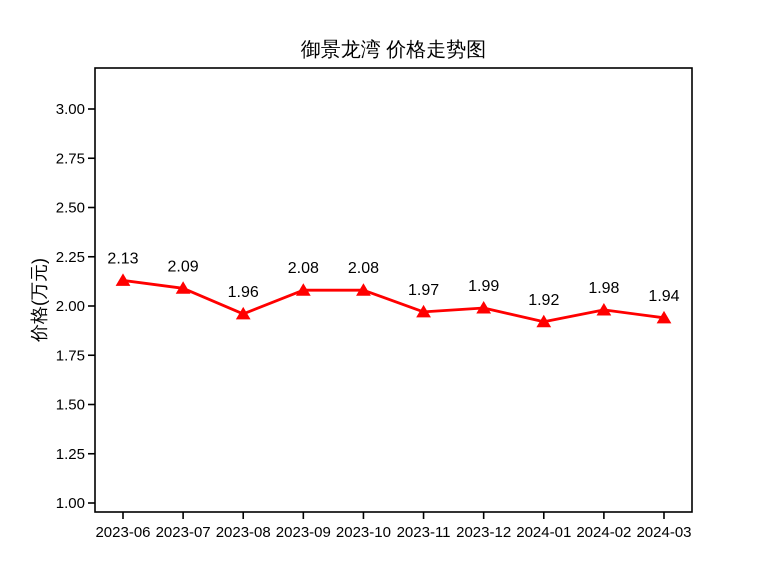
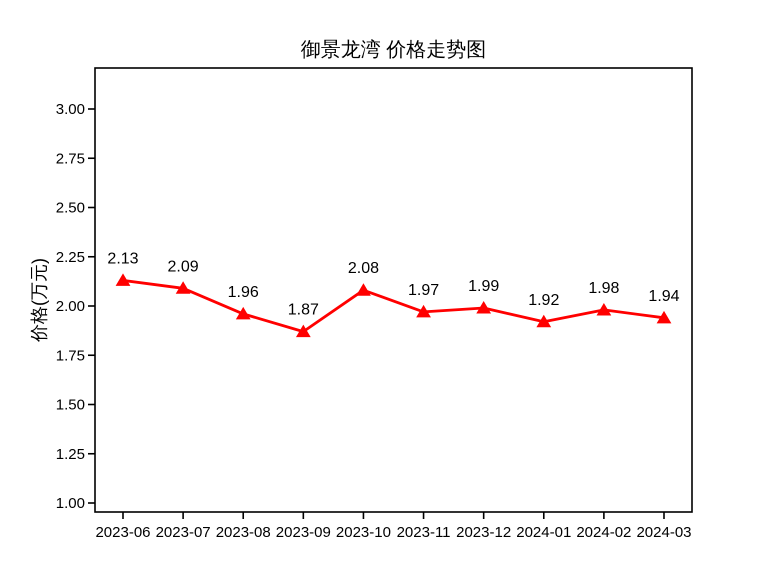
2023-09: 2.08 -> 1.87
